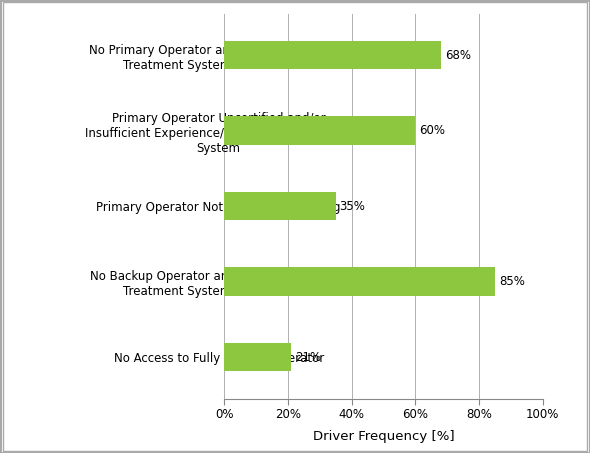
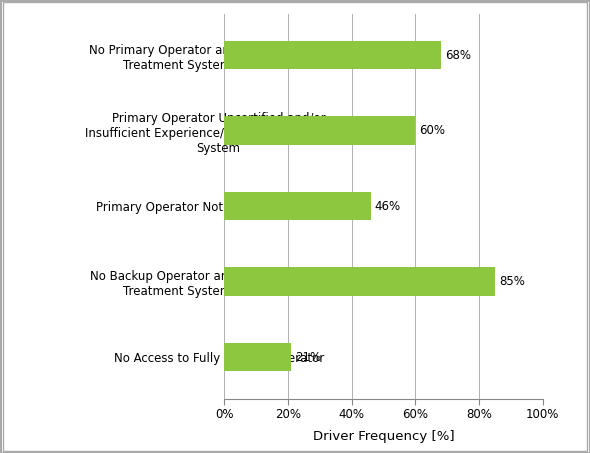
Primary Operator Not Enrolled In Training: 35% -> 46%
